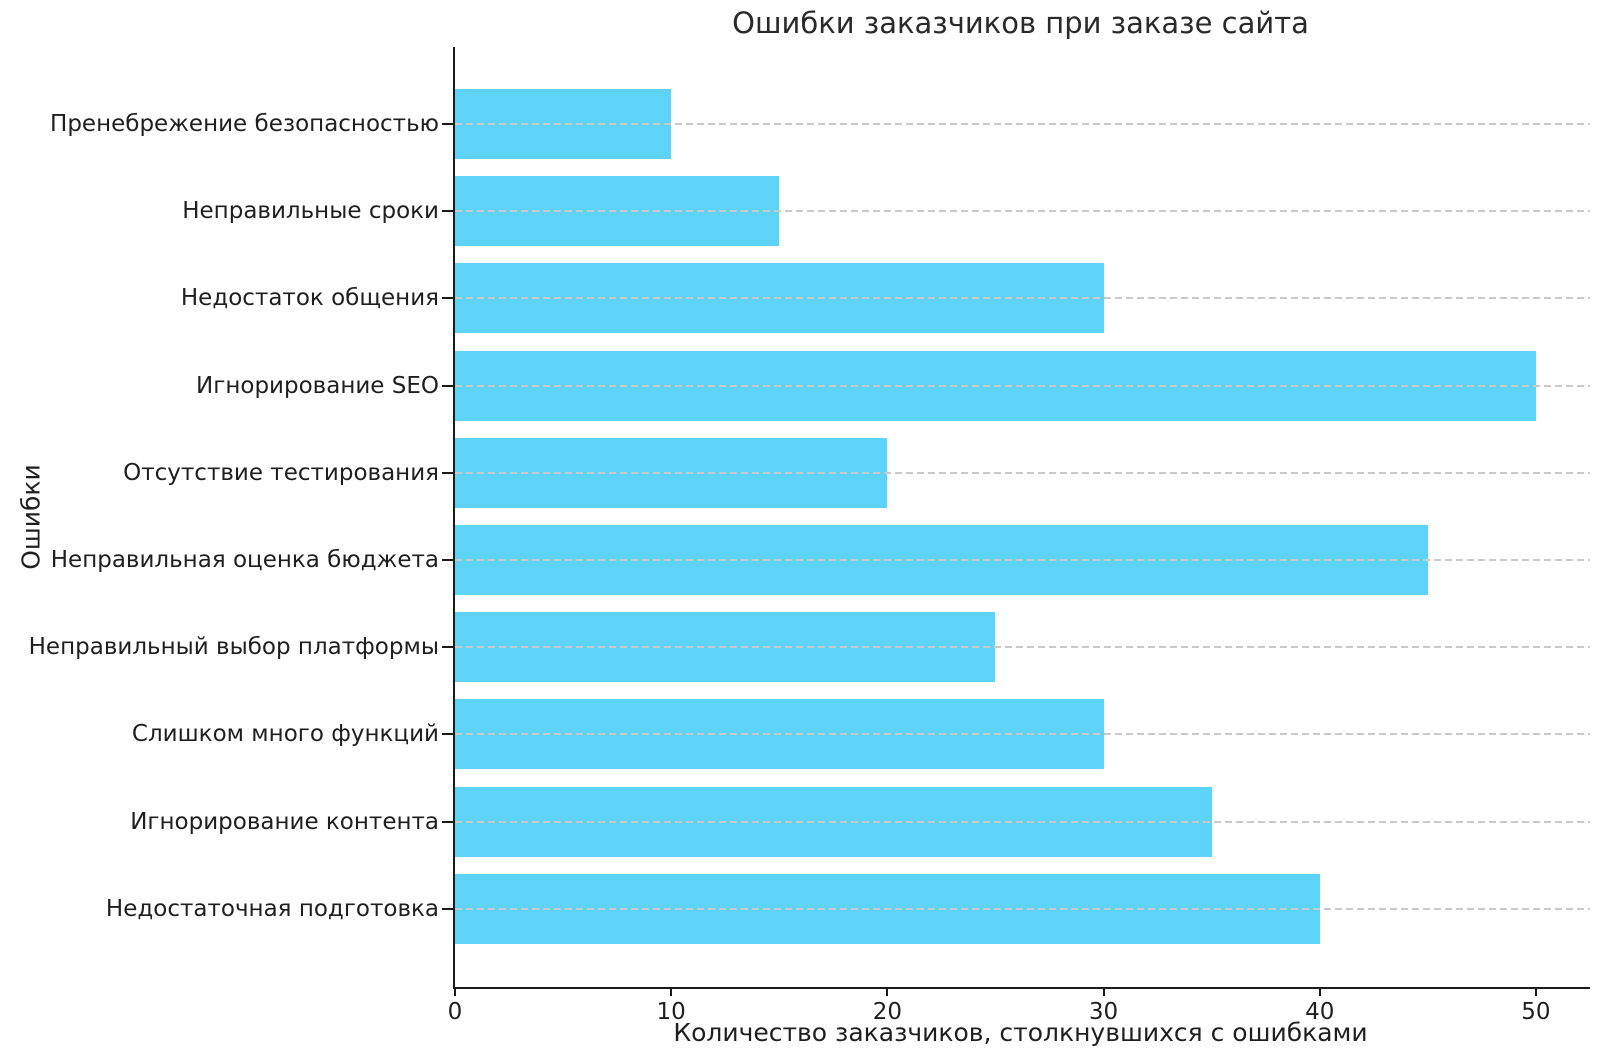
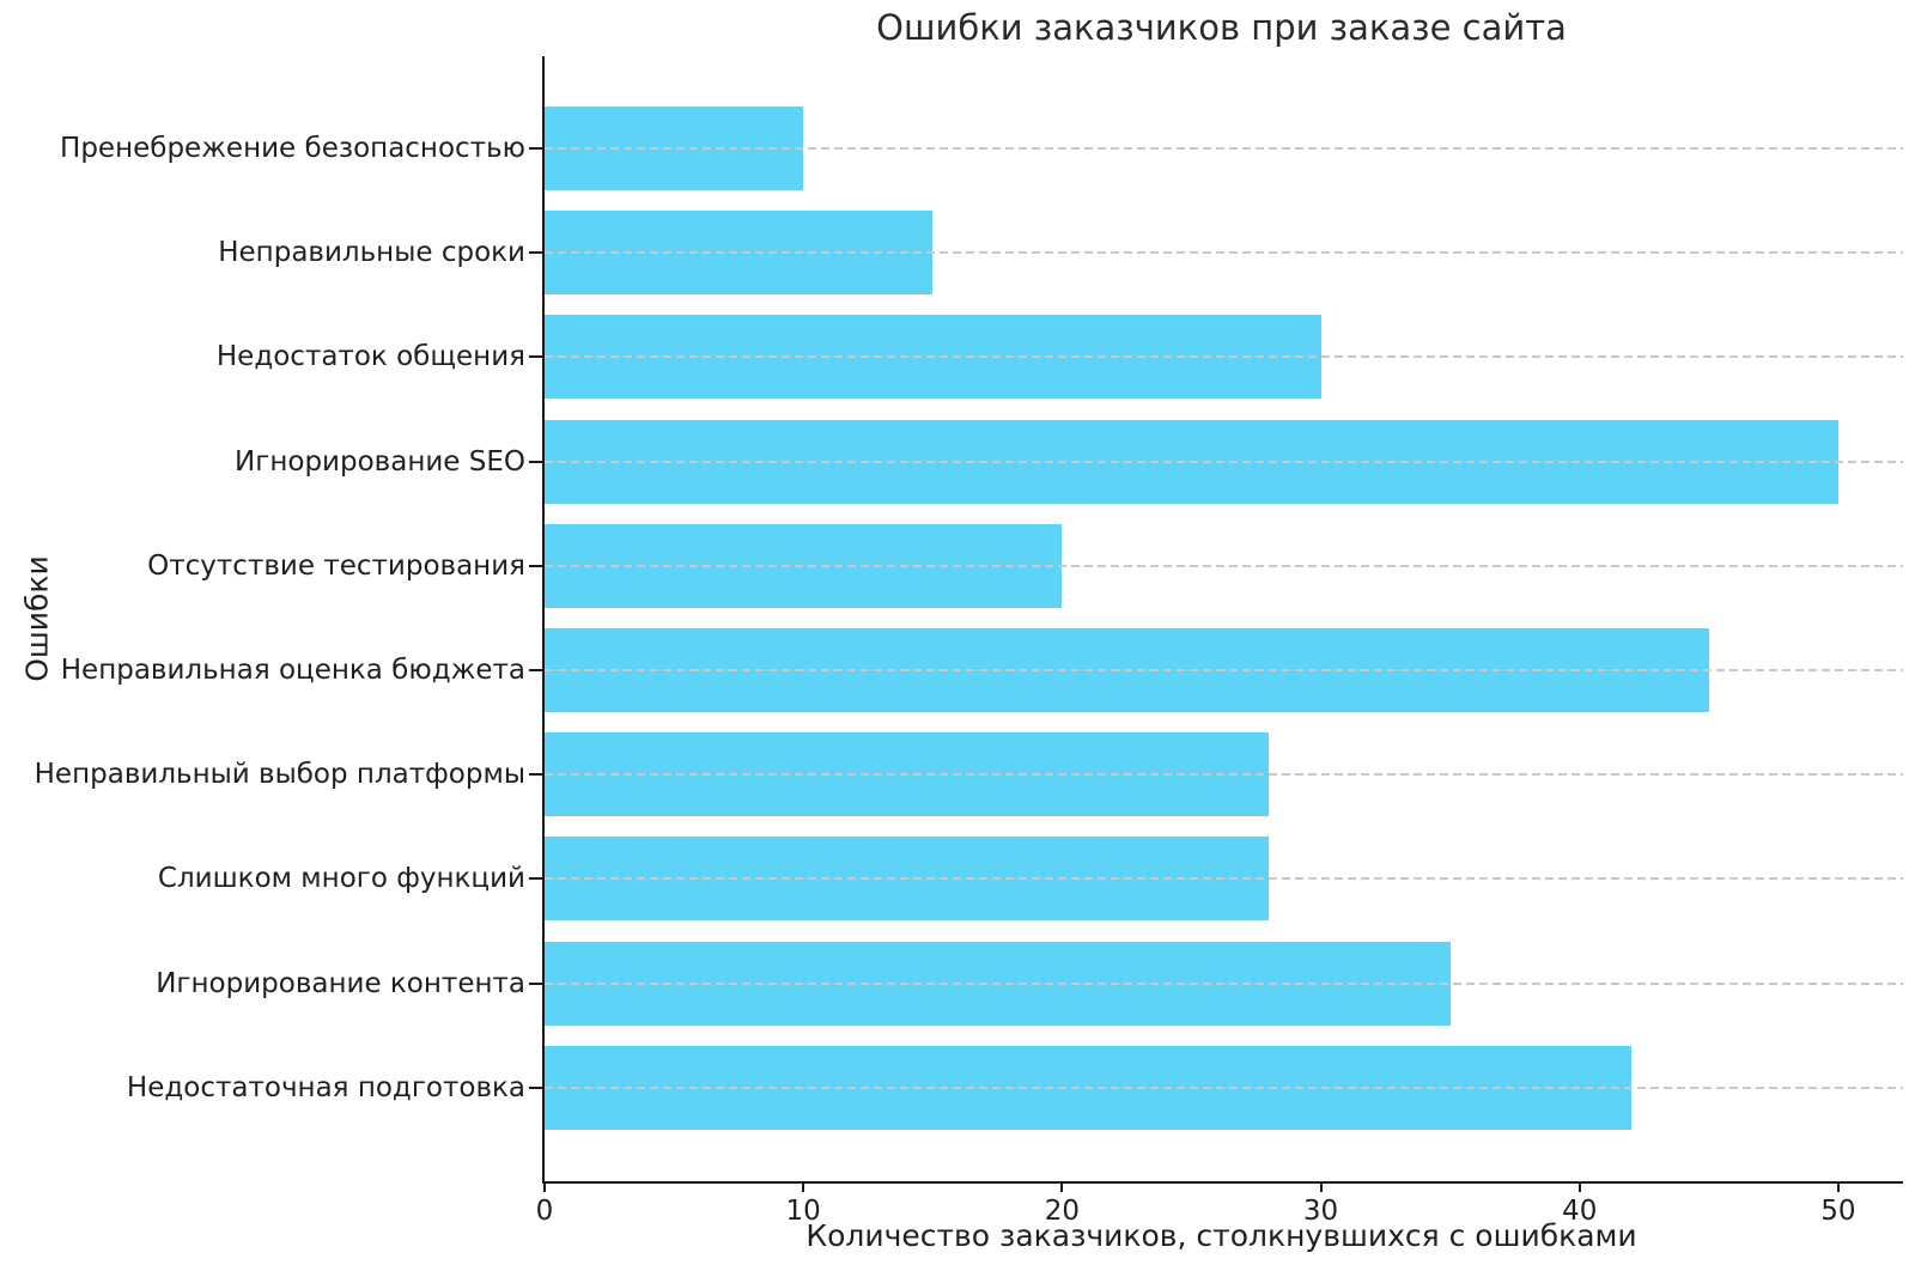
Неправильный выбор платформы: 25 -> 28
Слишком много функций: 30 -> 28
Недостаточная подготовка: 40 -> 42
